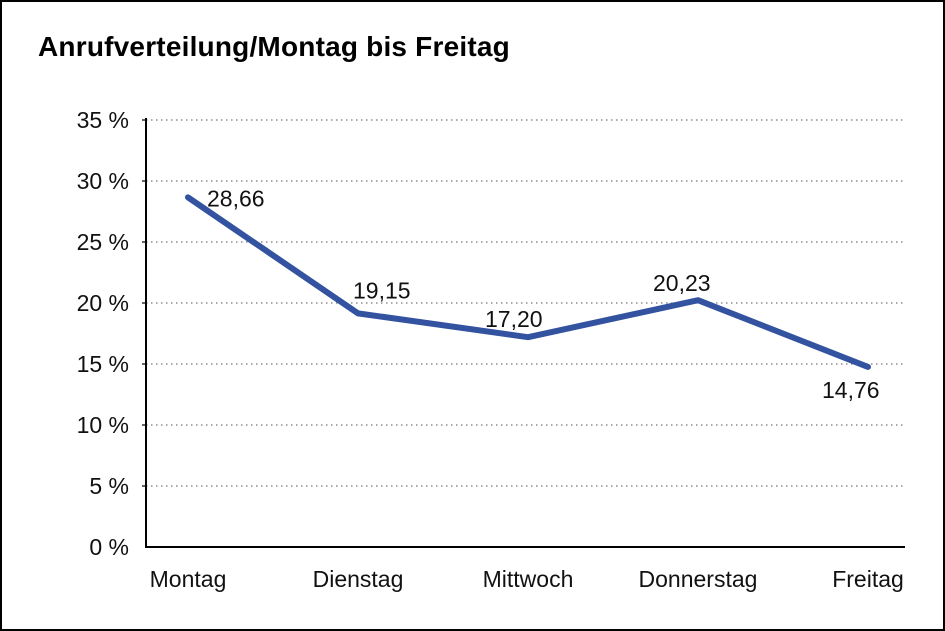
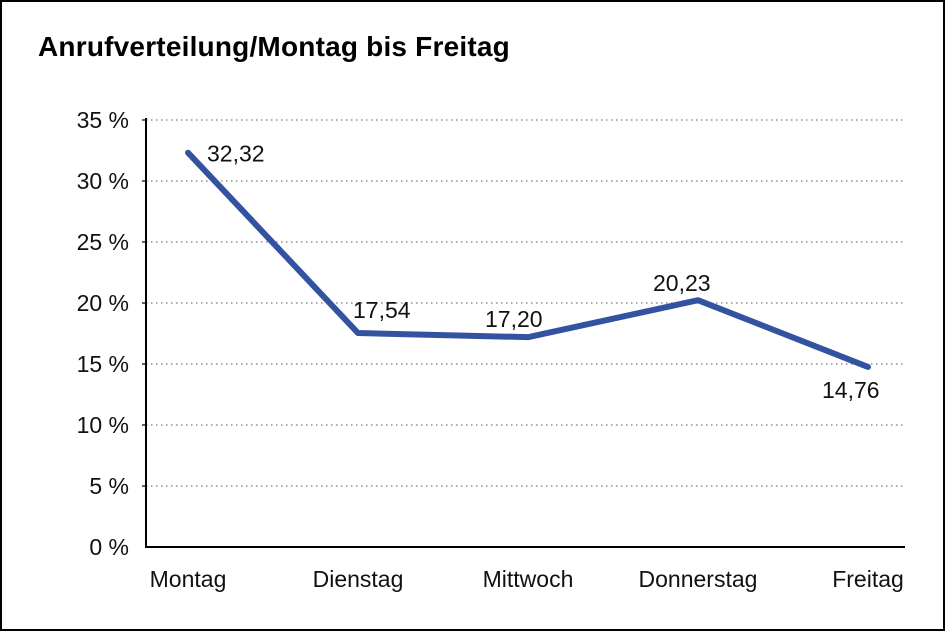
Montag: 28,66 -> 32,32
Dienstag: 19,15 -> 17,54
